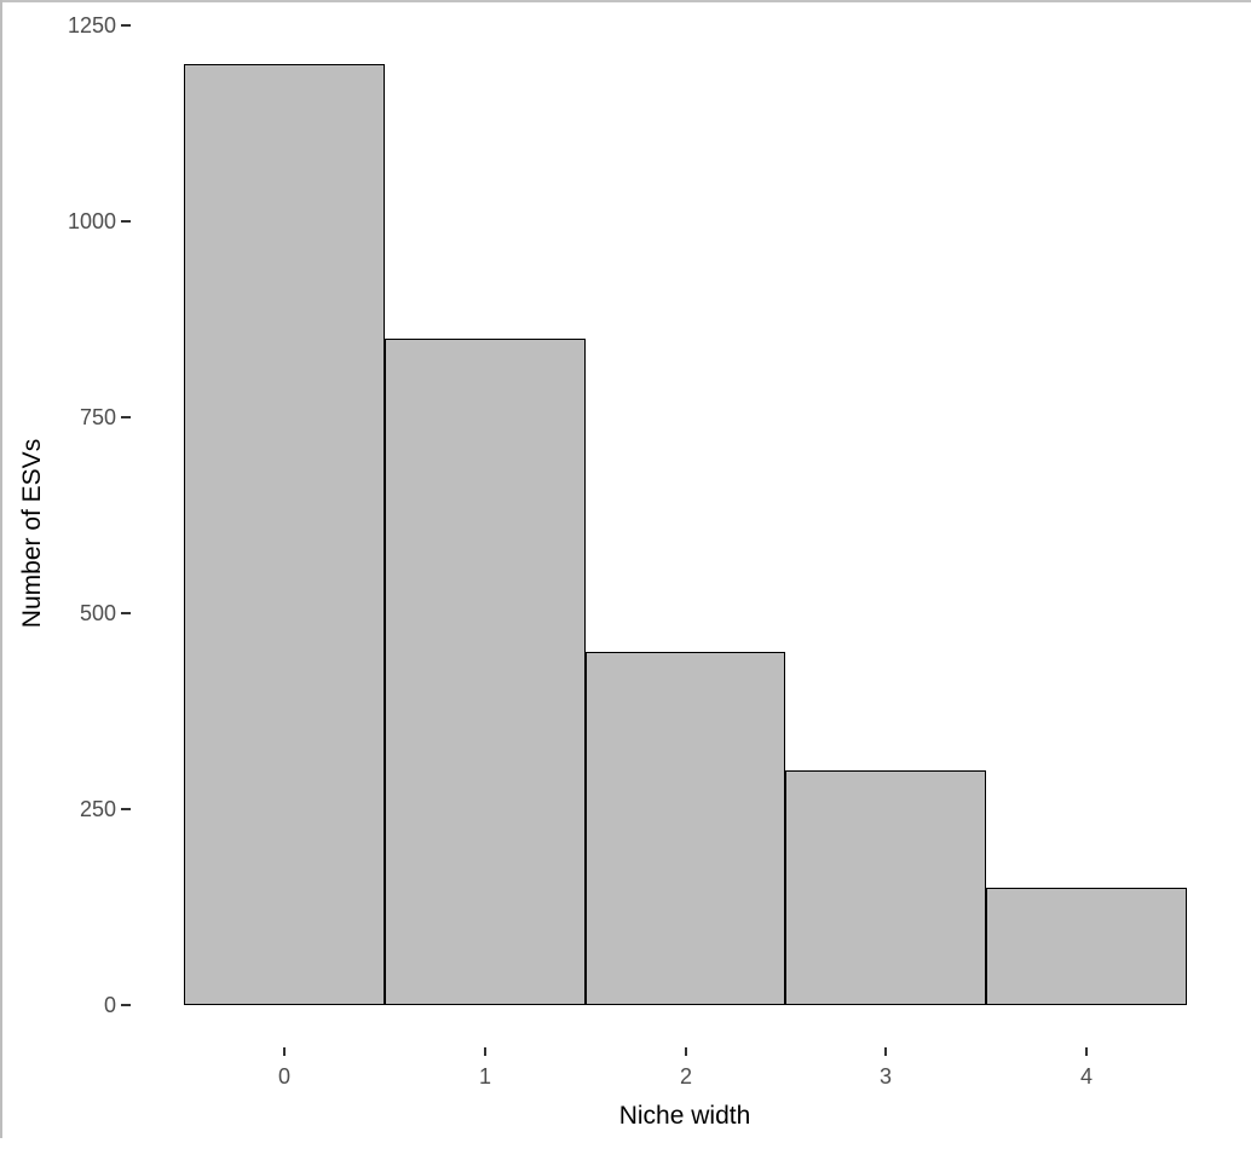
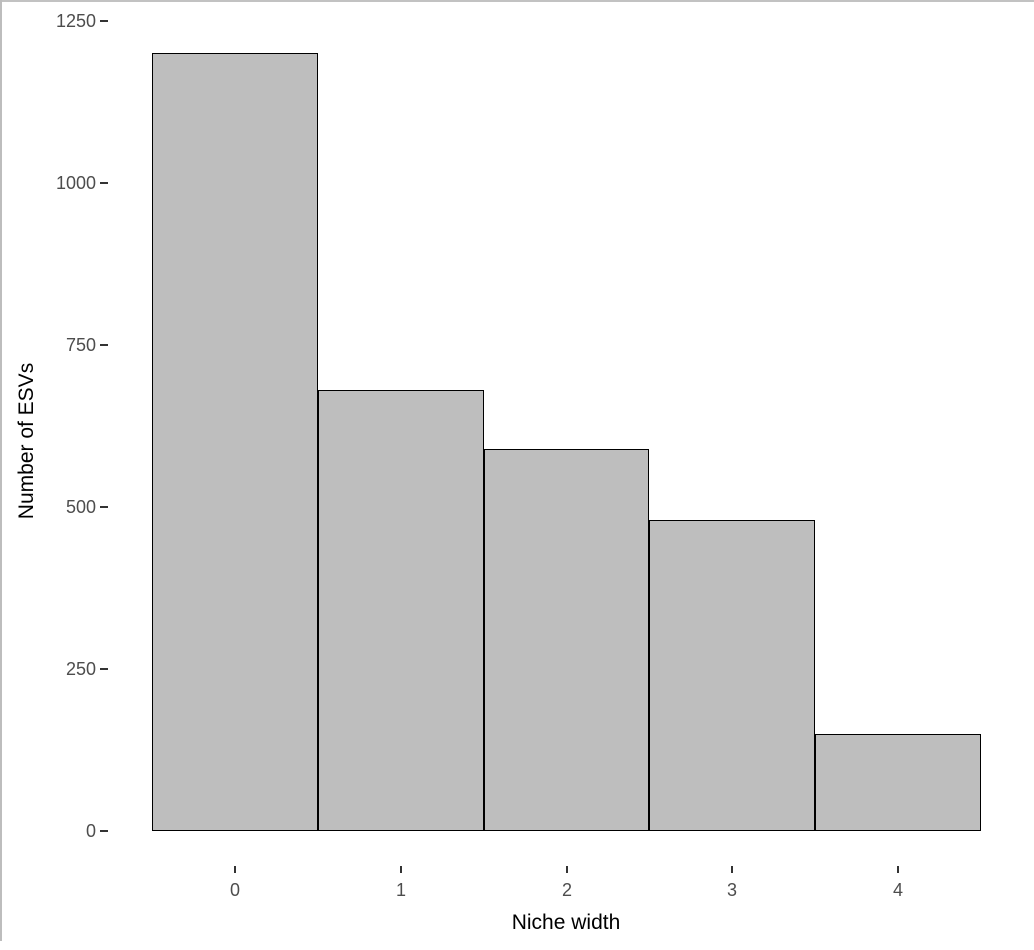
1: 850 -> 680
2: 450 -> 590
3: 300 -> 480
